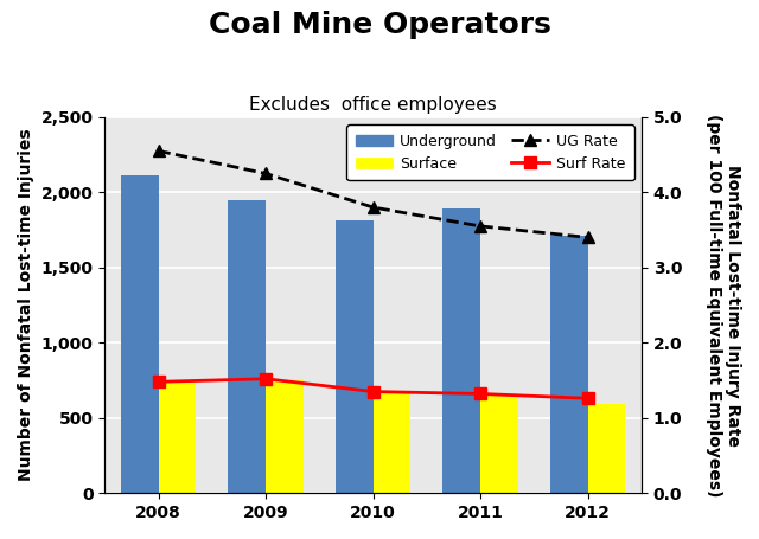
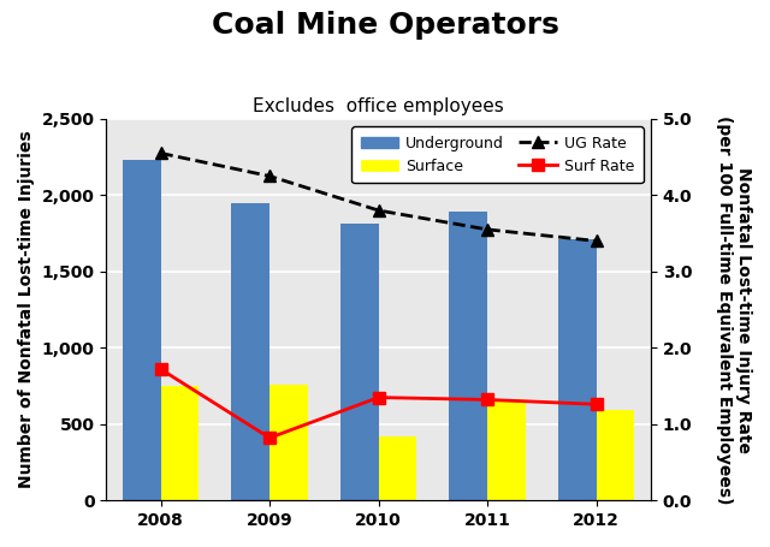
Underground/2008: 2,110 -> 2,230
Surf Rate/2008: 1.48 -> 1.72
Surf Rate/2009: 1.52 -> 0.82
Surface/2010: 670 -> 420
